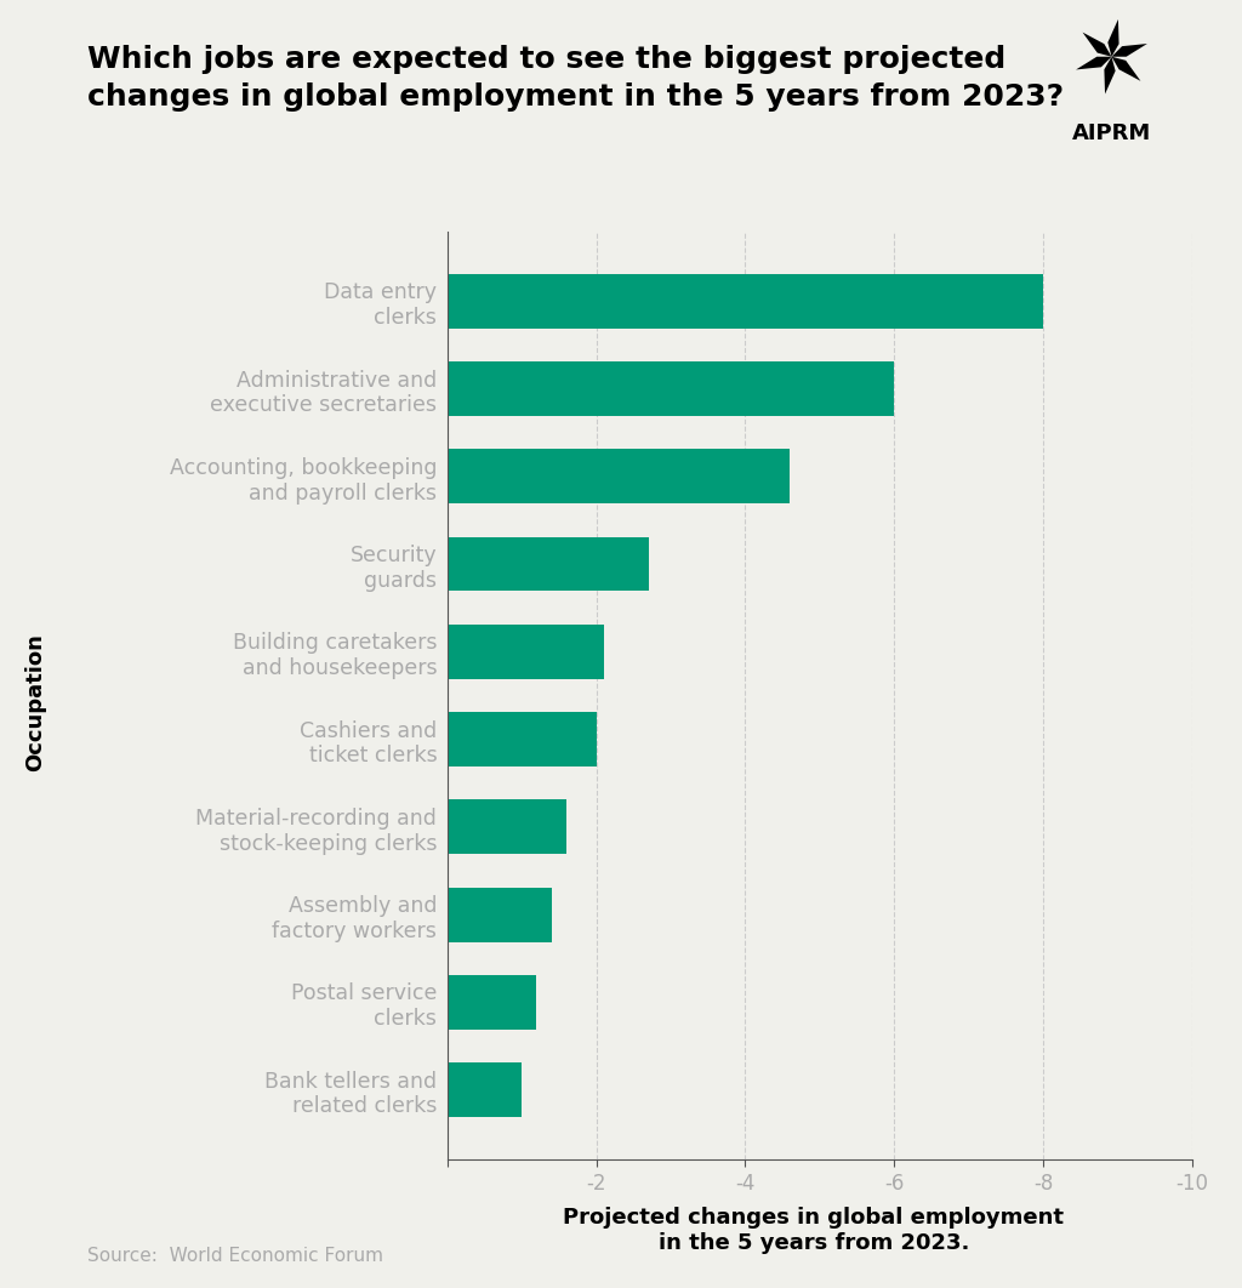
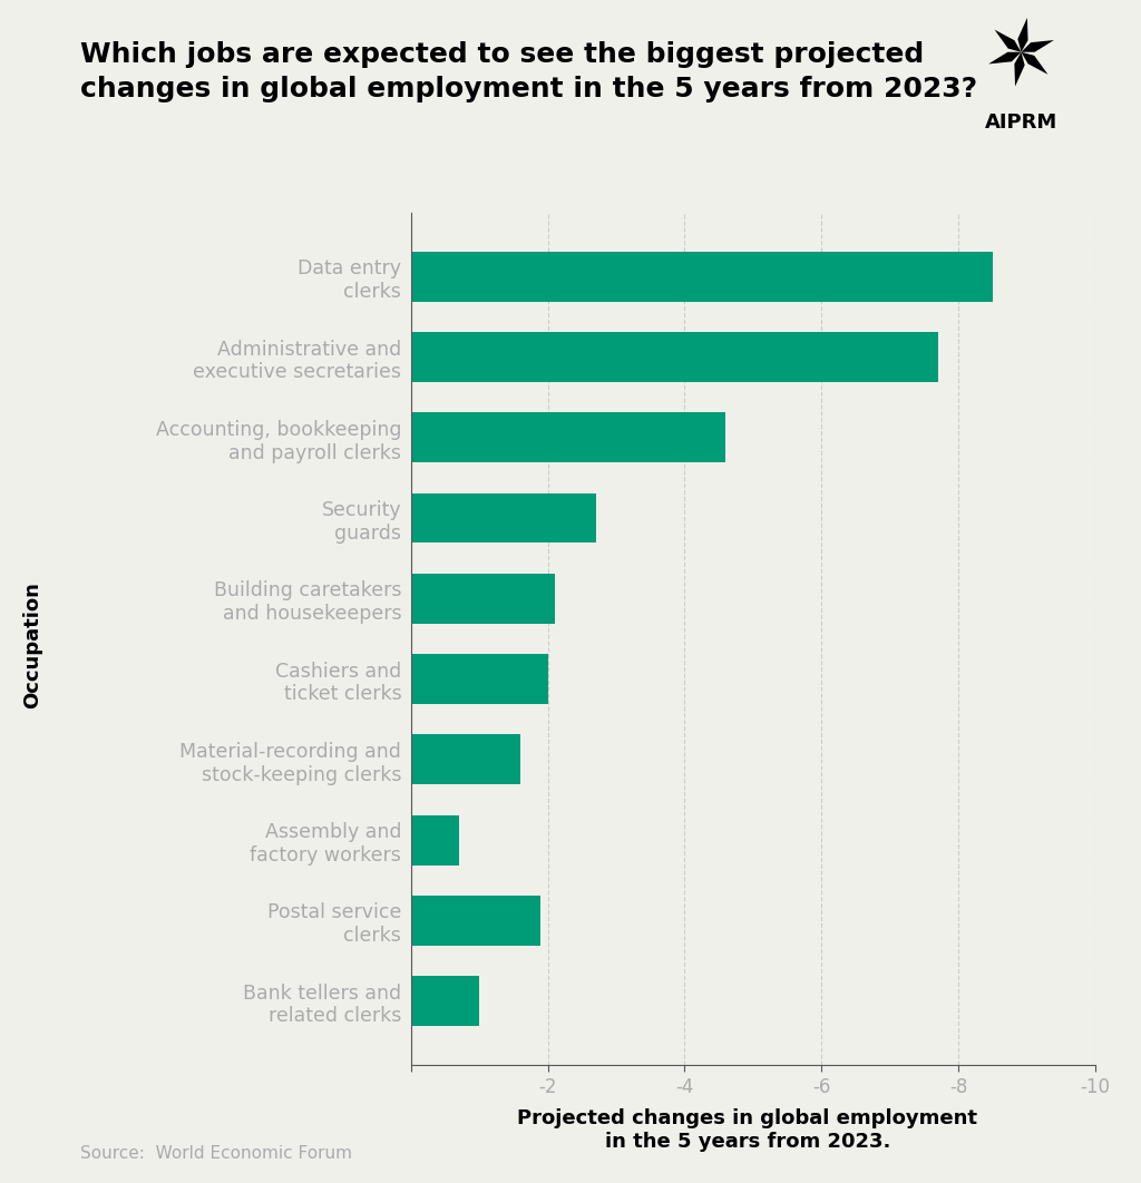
Data entry clerks: -8.0 -> -8.5
Administrative and executive secretaries: -6.0 -> -7.7
Assembly and factory workers: -1.4 -> -0.7
Postal service clerks: -1.2 -> -1.9
